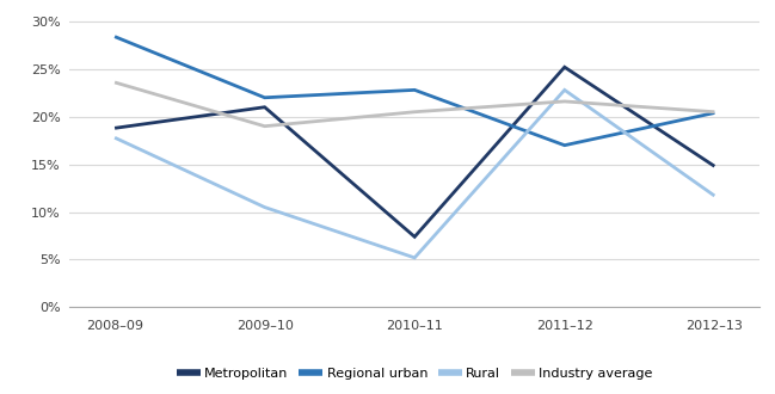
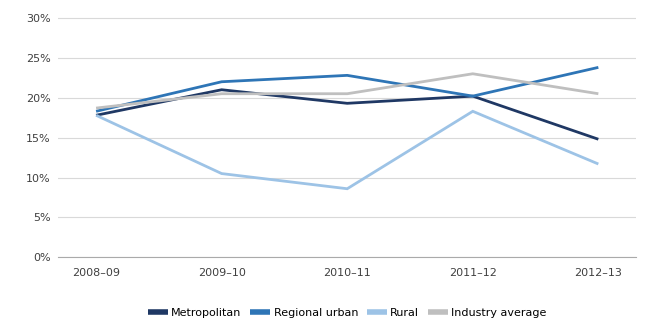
Metropolitan/2008–09: 18.8% -> 17.8%
Regional urban/2008–09: 28.4% -> 18.3%
Industry average/2008–09: 23.6% -> 18.7%
Industry average/2009–10: 19.0% -> 20.5%
Metropolitan/2010–11: 7.4% -> 19.3%
Rural/2010–11: 5.2% -> 8.6%
Metropolitan/2011–12: 25.2% -> 20.2%
Regional urban/2011–12: 17.0% -> 20.2%
Rural/2011–12: 22.8% -> 18.3%
Industry average/2011–12: 21.6% -> 23.0%
Regional urban/2012–13: 20.4% -> 23.8%
